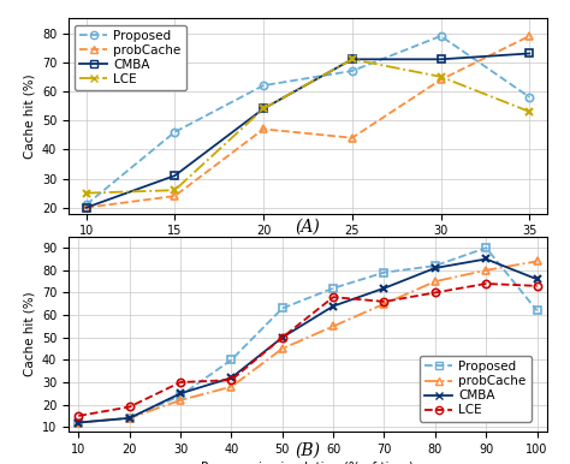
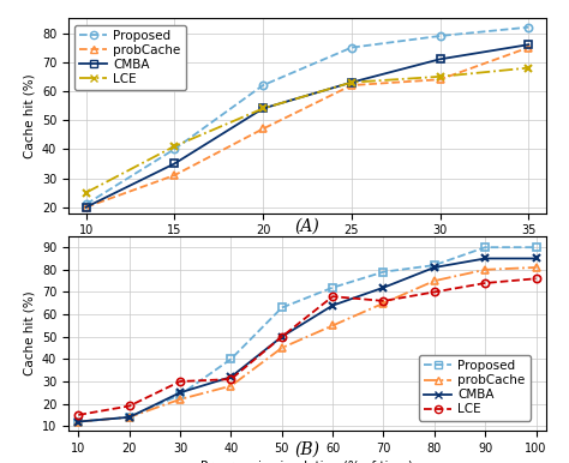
Proposed/15: 46 -> 40
probCache/15: 24 -> 31
CMBA/15: 31 -> 35
LCE/15: 26 -> 41
Proposed/25: 67 -> 75
probCache/25: 44 -> 62
CMBA/25: 71 -> 63
LCE/25: 71 -> 63
Proposed/35: 58 -> 82
probCache/35: 79 -> 75
CMBA/35: 73 -> 76
LCE/35: 53 -> 68
Proposed/100: 62 -> 90
probCache/100: 84 -> 81
CMBA/100: 76 -> 85
LCE/100: 73 -> 76
